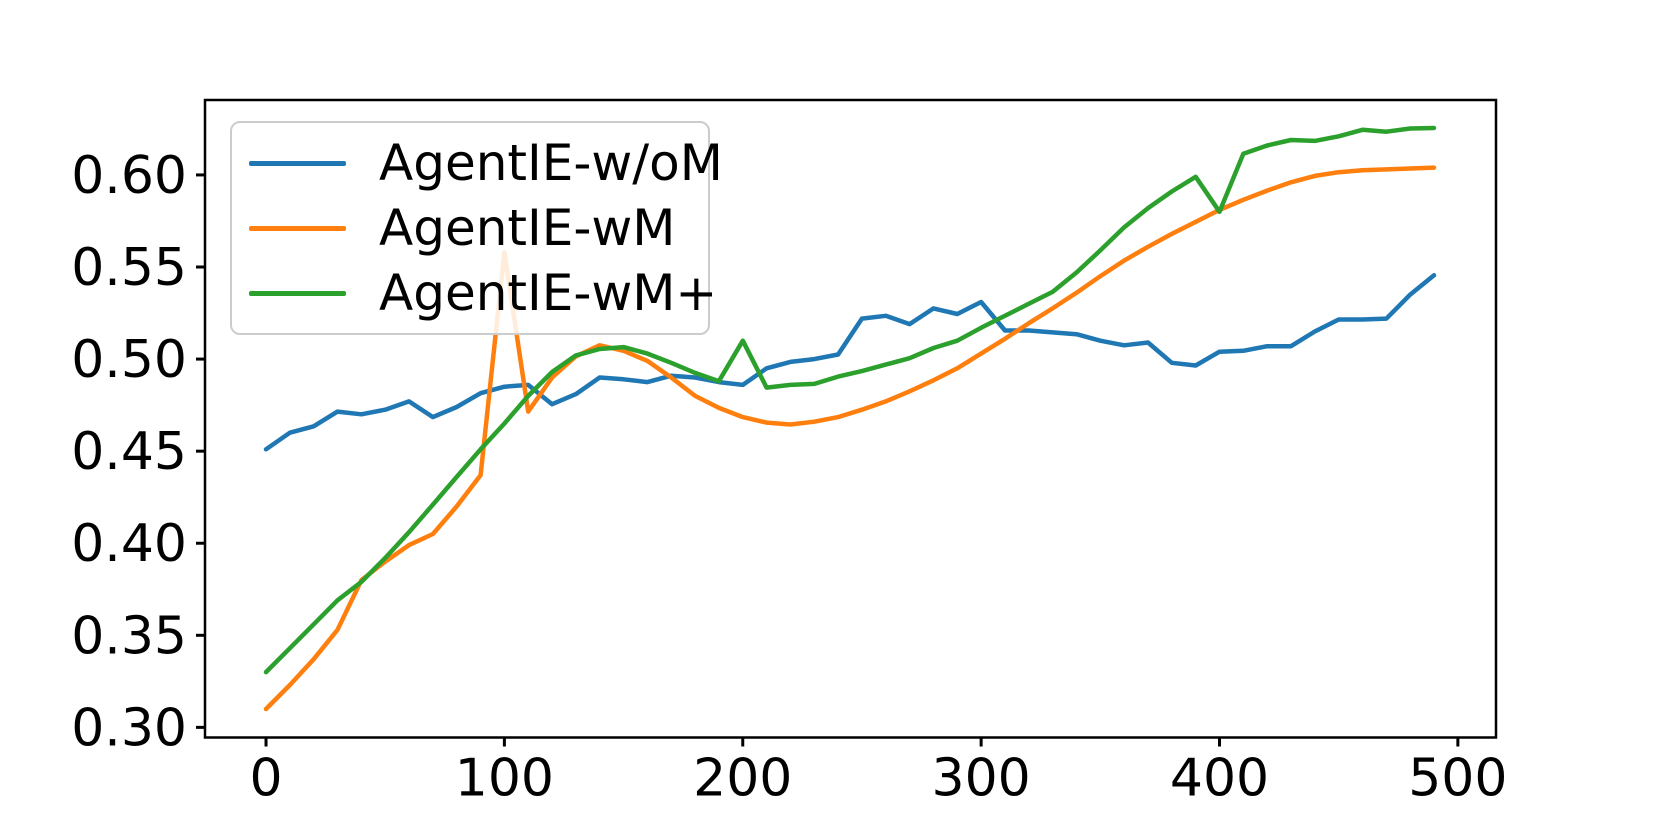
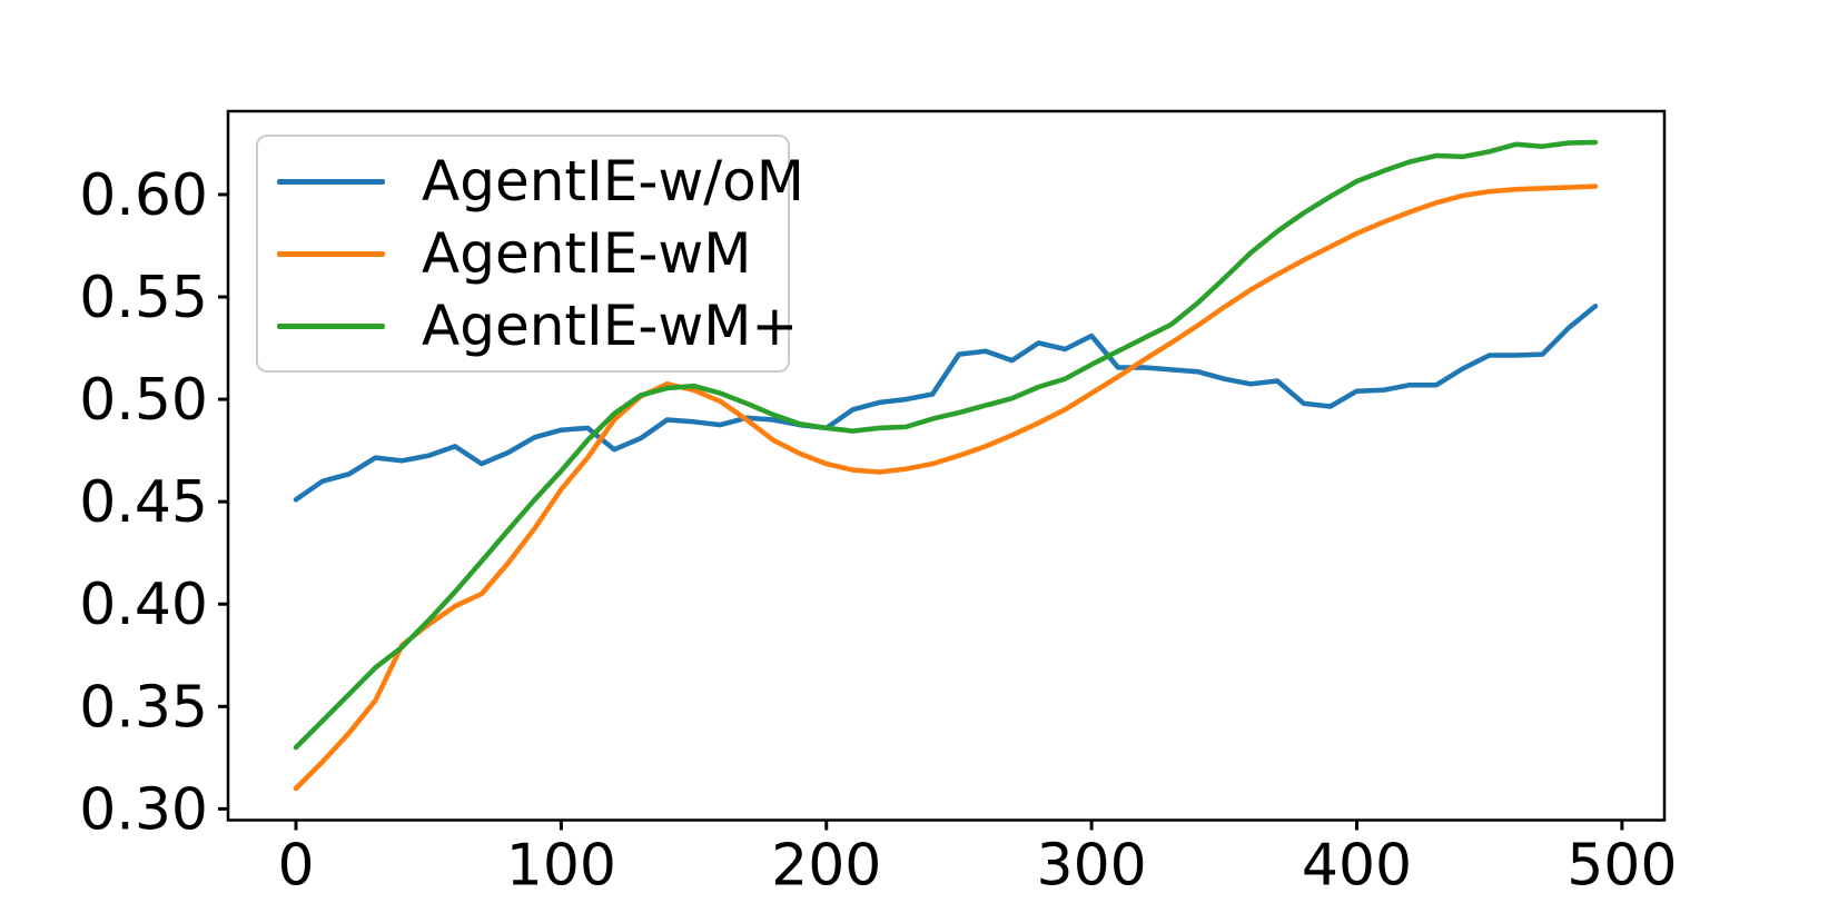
AgentIE-wM/100: 0.558 -> 0.456
AgentIE-wM+/200: 0.510 -> 0.486
AgentIE-wM+/400: 0.580 -> 0.607
